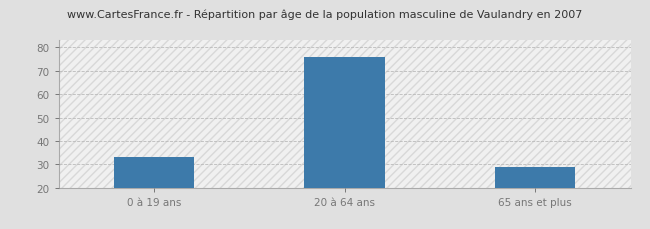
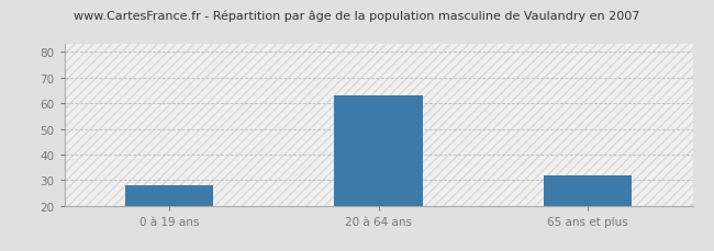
0 à 19 ans: 33 -> 28
20 à 64 ans: 76 -> 63
65 ans et plus: 29 -> 32
